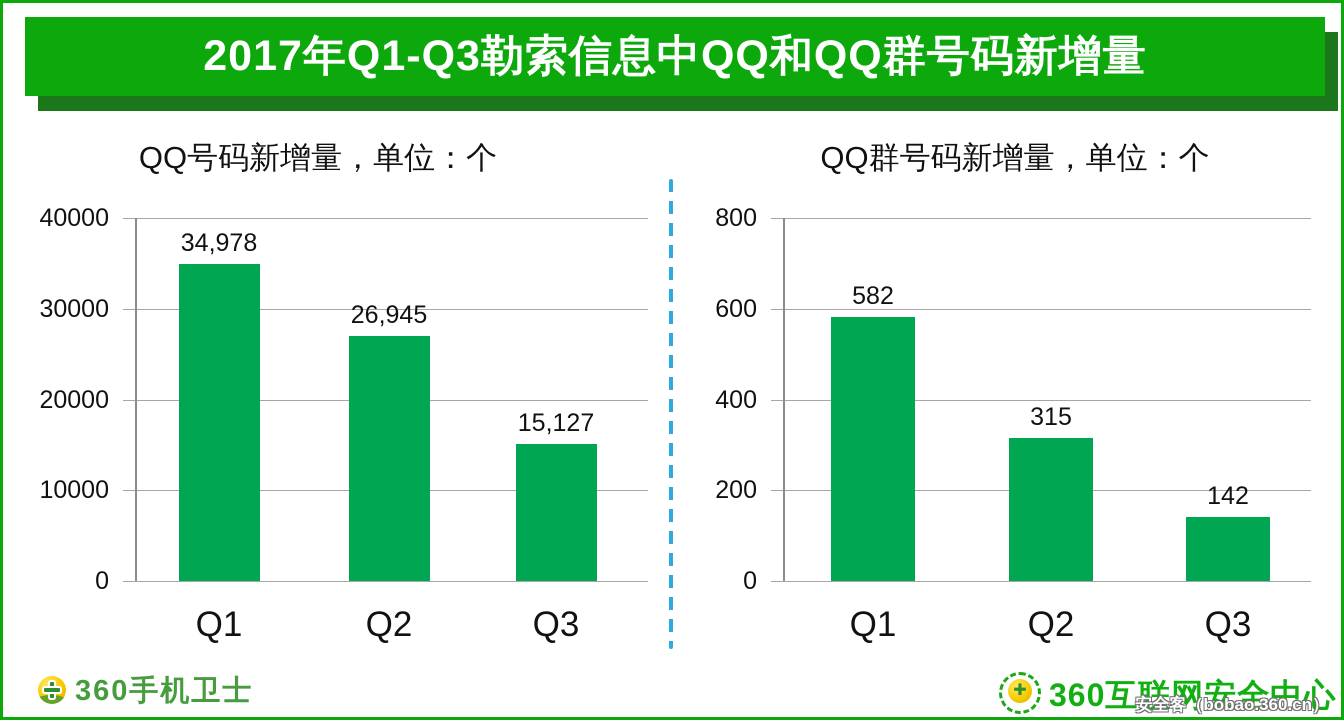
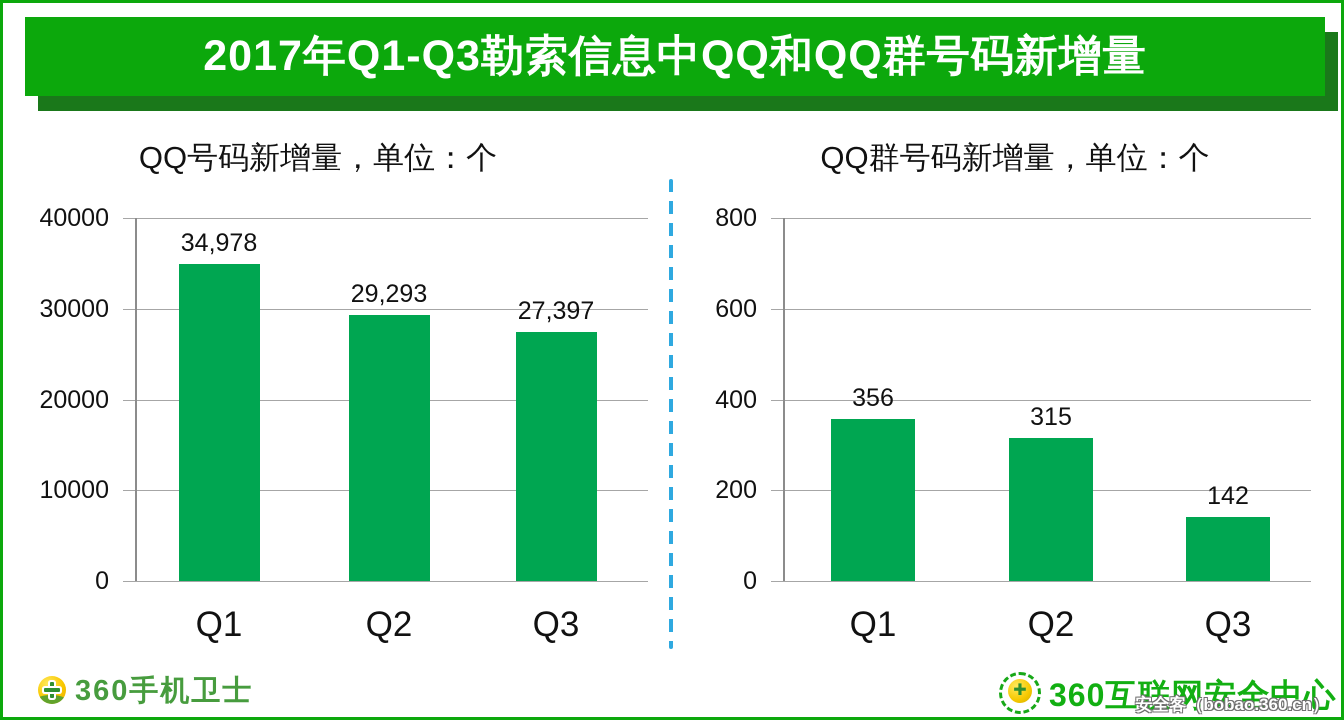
QQ号码新增量，单位：个/Q2: 26,945 -> 29,293
QQ号码新增量，单位：个/Q3: 15,127 -> 27,397
QQ群号码新增量，单位：个/Q1: 582 -> 356
